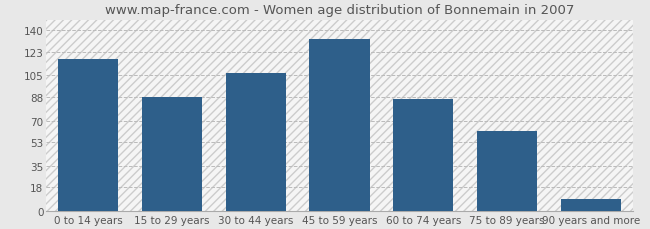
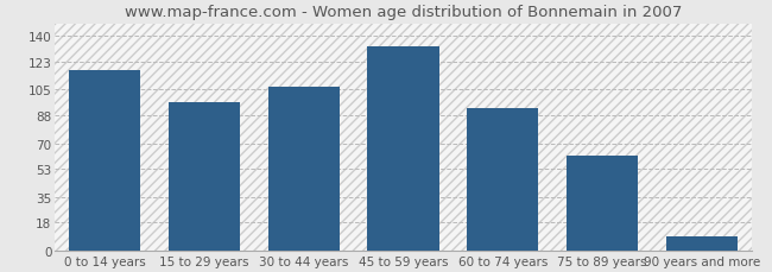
15 to 29 years: 88 -> 97
60 to 74 years: 87 -> 93
